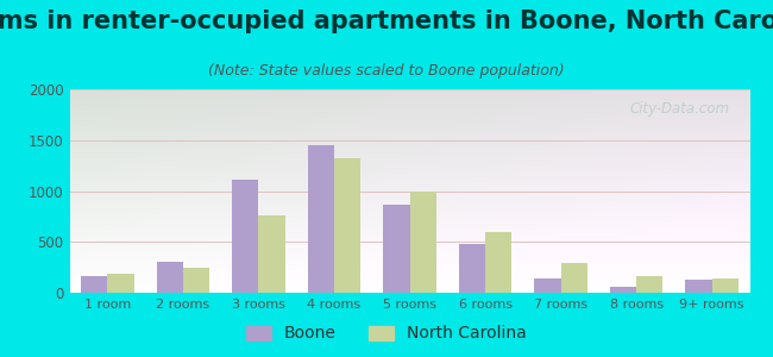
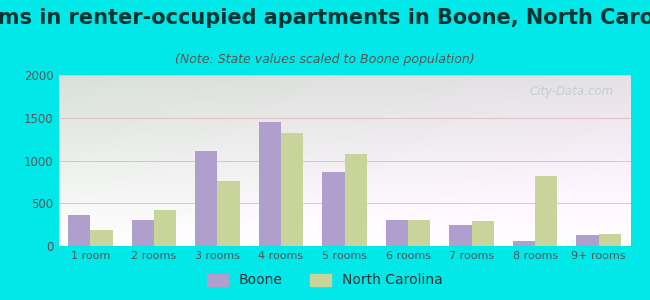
Boone/1 room: 160 -> 360
North Carolina/2 rooms: 250 -> 420
North Carolina/5 rooms: 990 -> 1080
Boone/6 rooms: 480 -> 300
North Carolina/6 rooms: 600 -> 300
Boone/7 rooms: 140 -> 240
North Carolina/8 rooms: 160 -> 820
